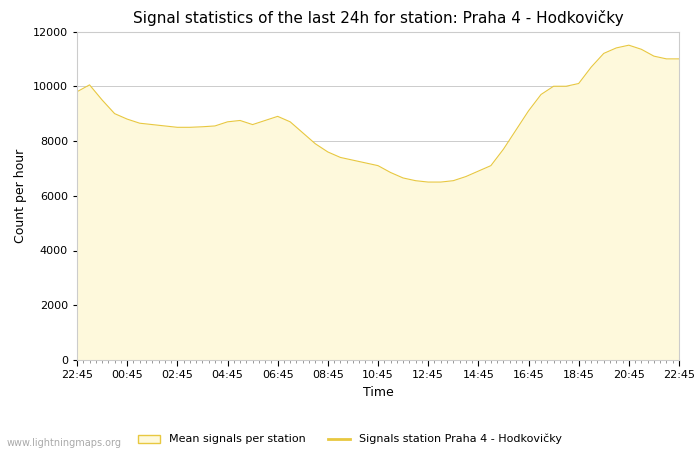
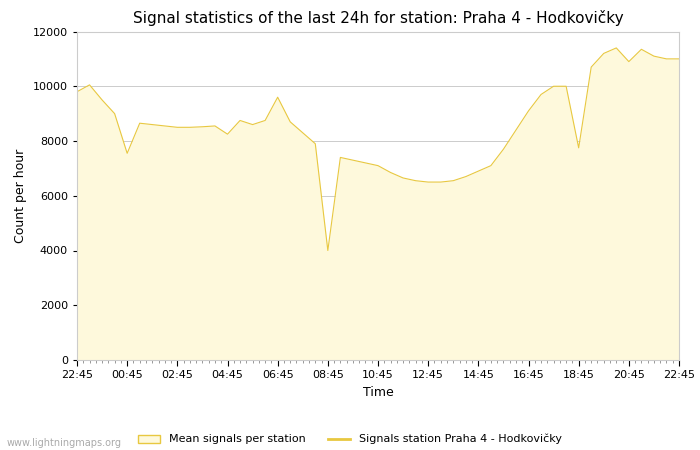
00:45: 8800 -> 7550
04:45: 8700 -> 8250
06:45: 8900 -> 9600
08:45: 7600 -> 4000
18:45: 10100 -> 7750
20:45: 11500 -> 10900
